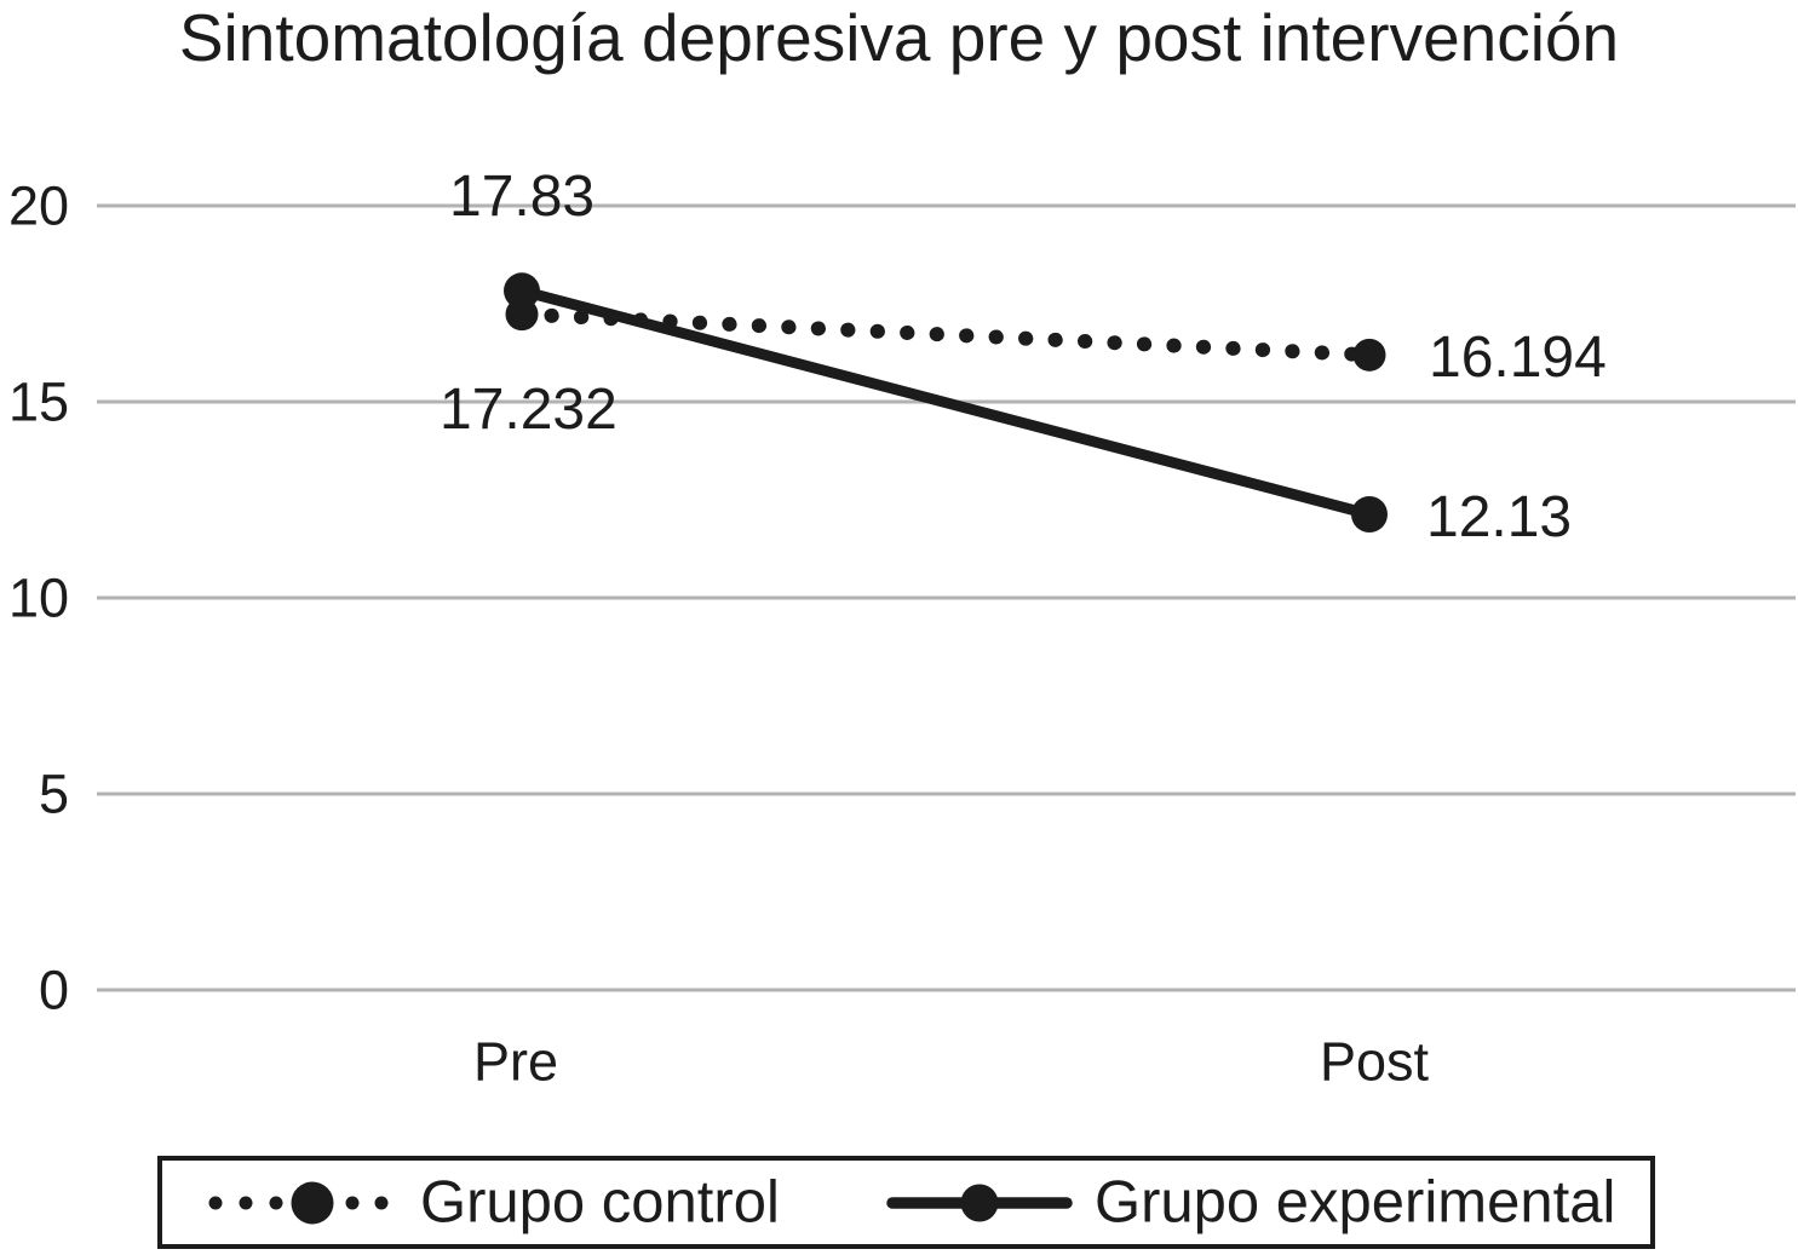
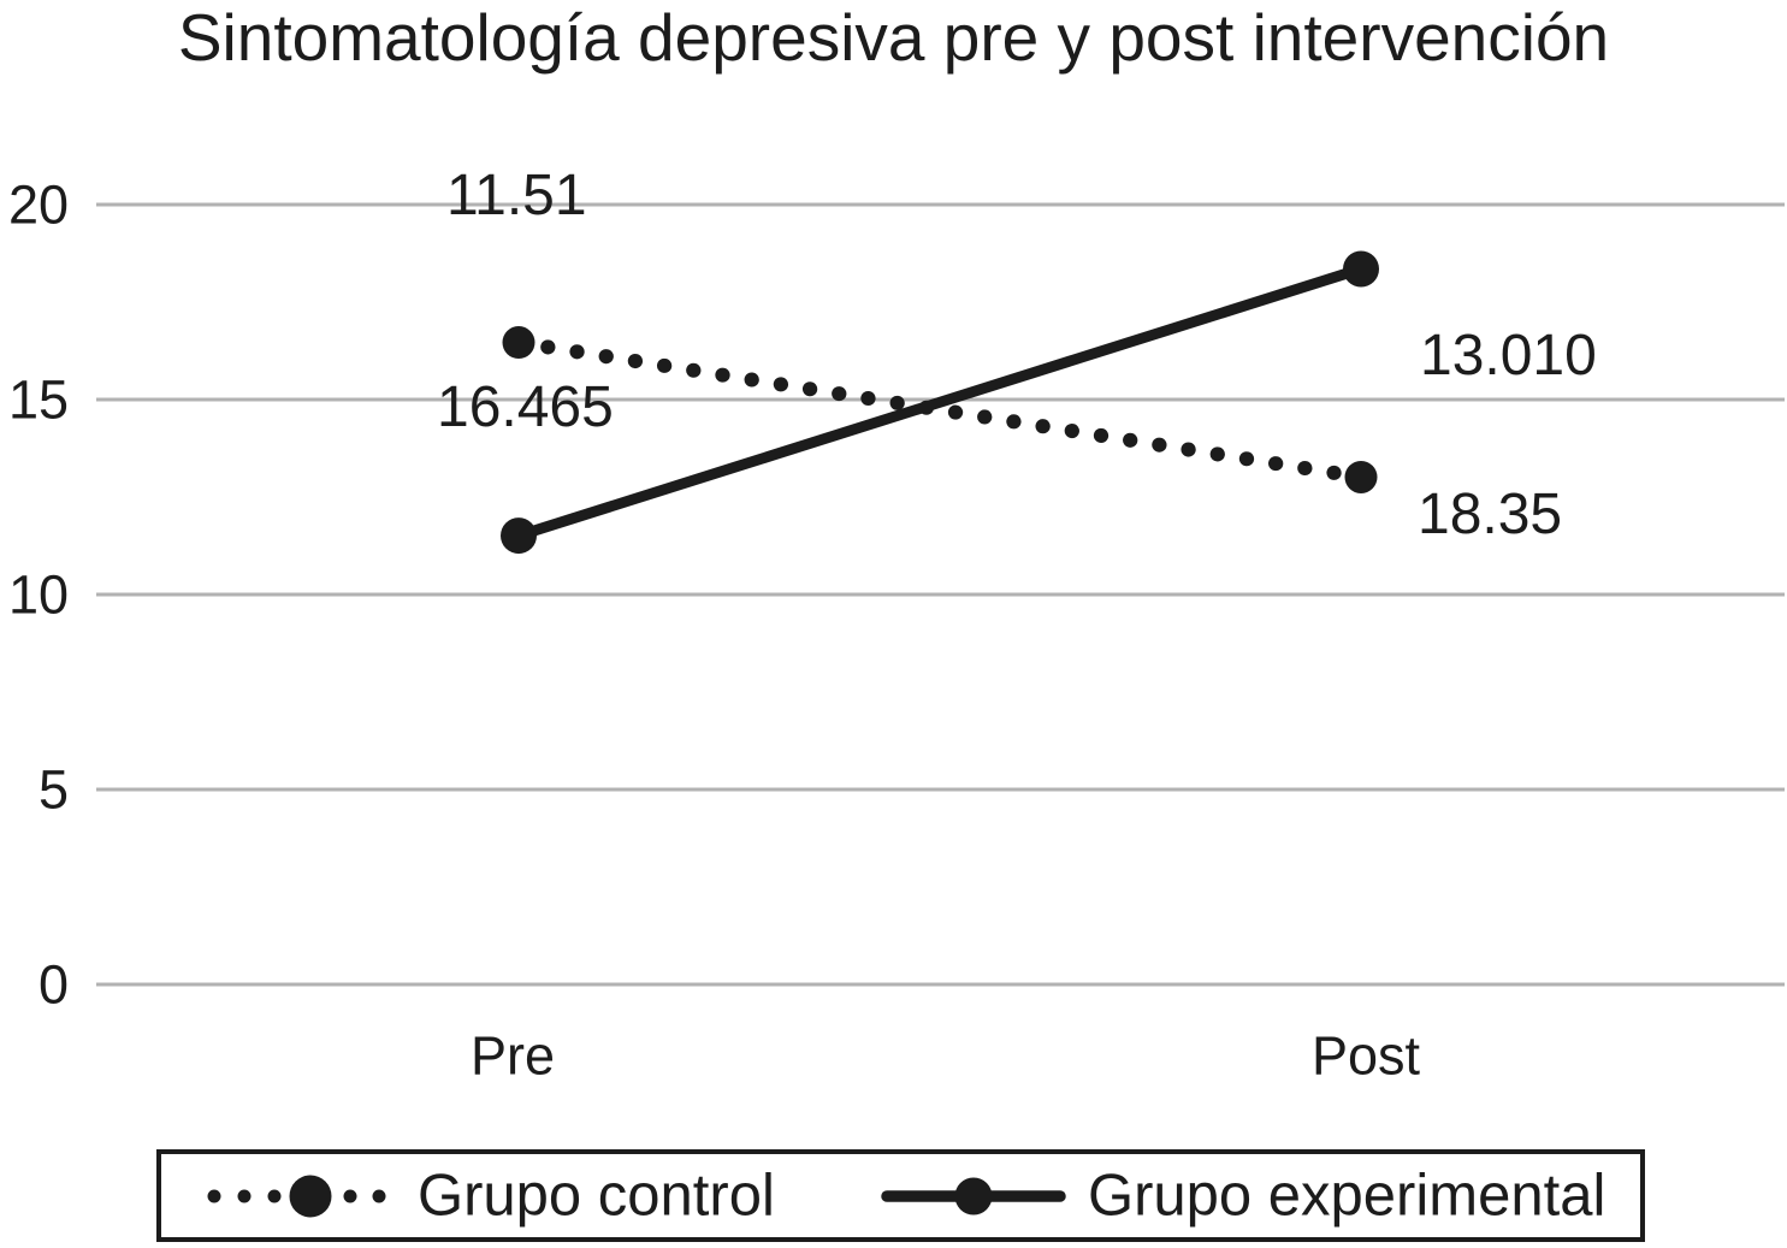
Grupo control/Pre: 17.232 -> 16.465
Grupo experimental/Pre: 17.83 -> 11.51
Grupo control/Post: 16.194 -> 13.010
Grupo experimental/Post: 12.13 -> 18.35
